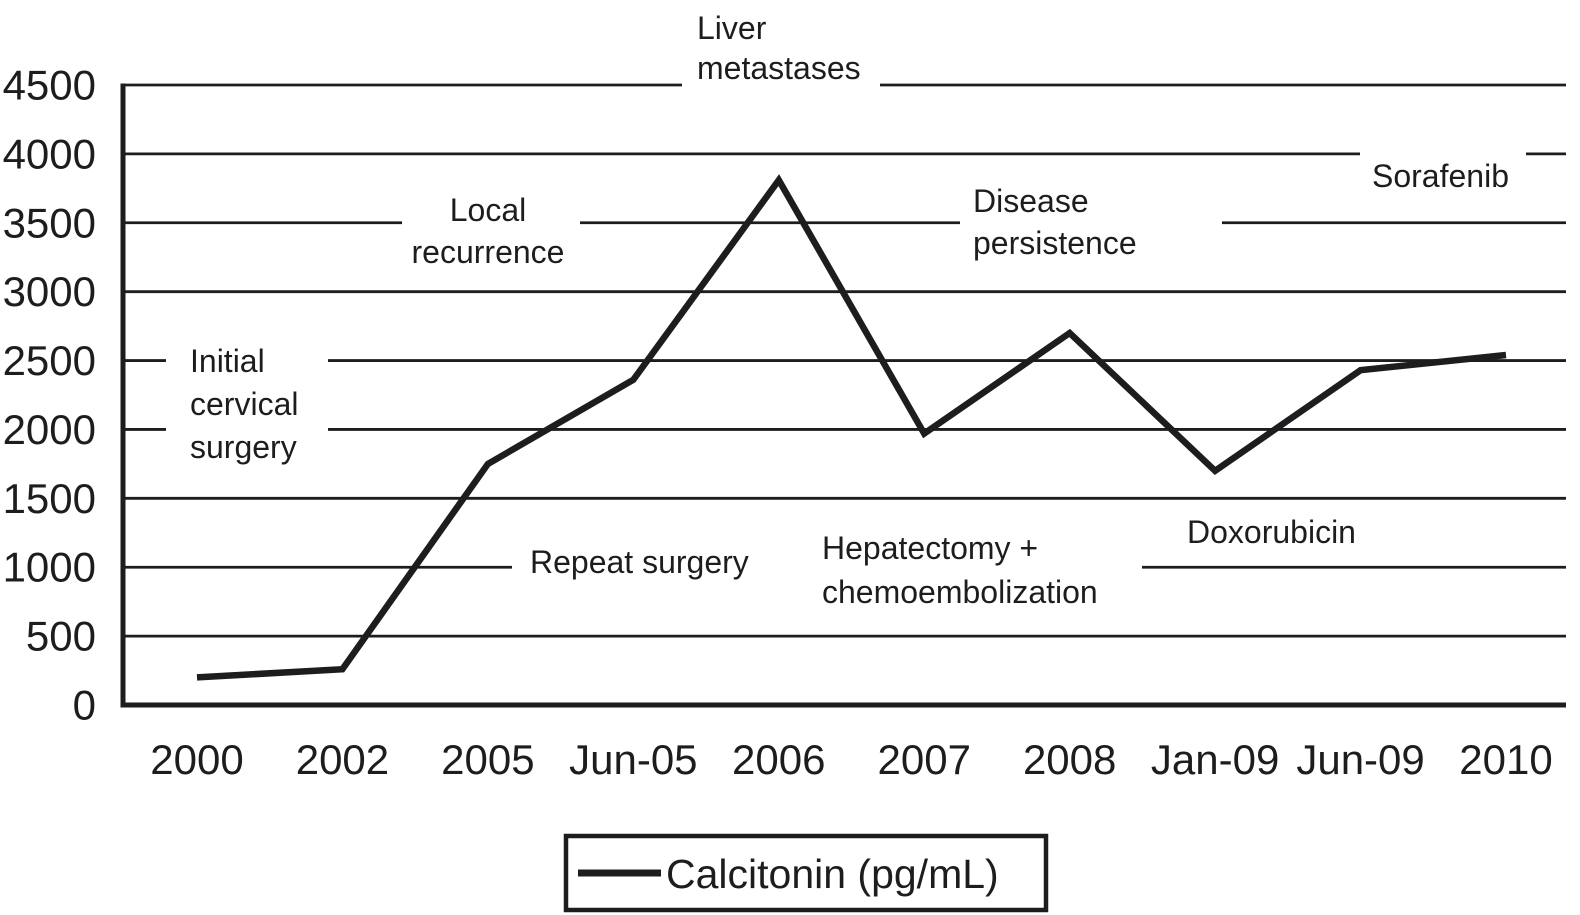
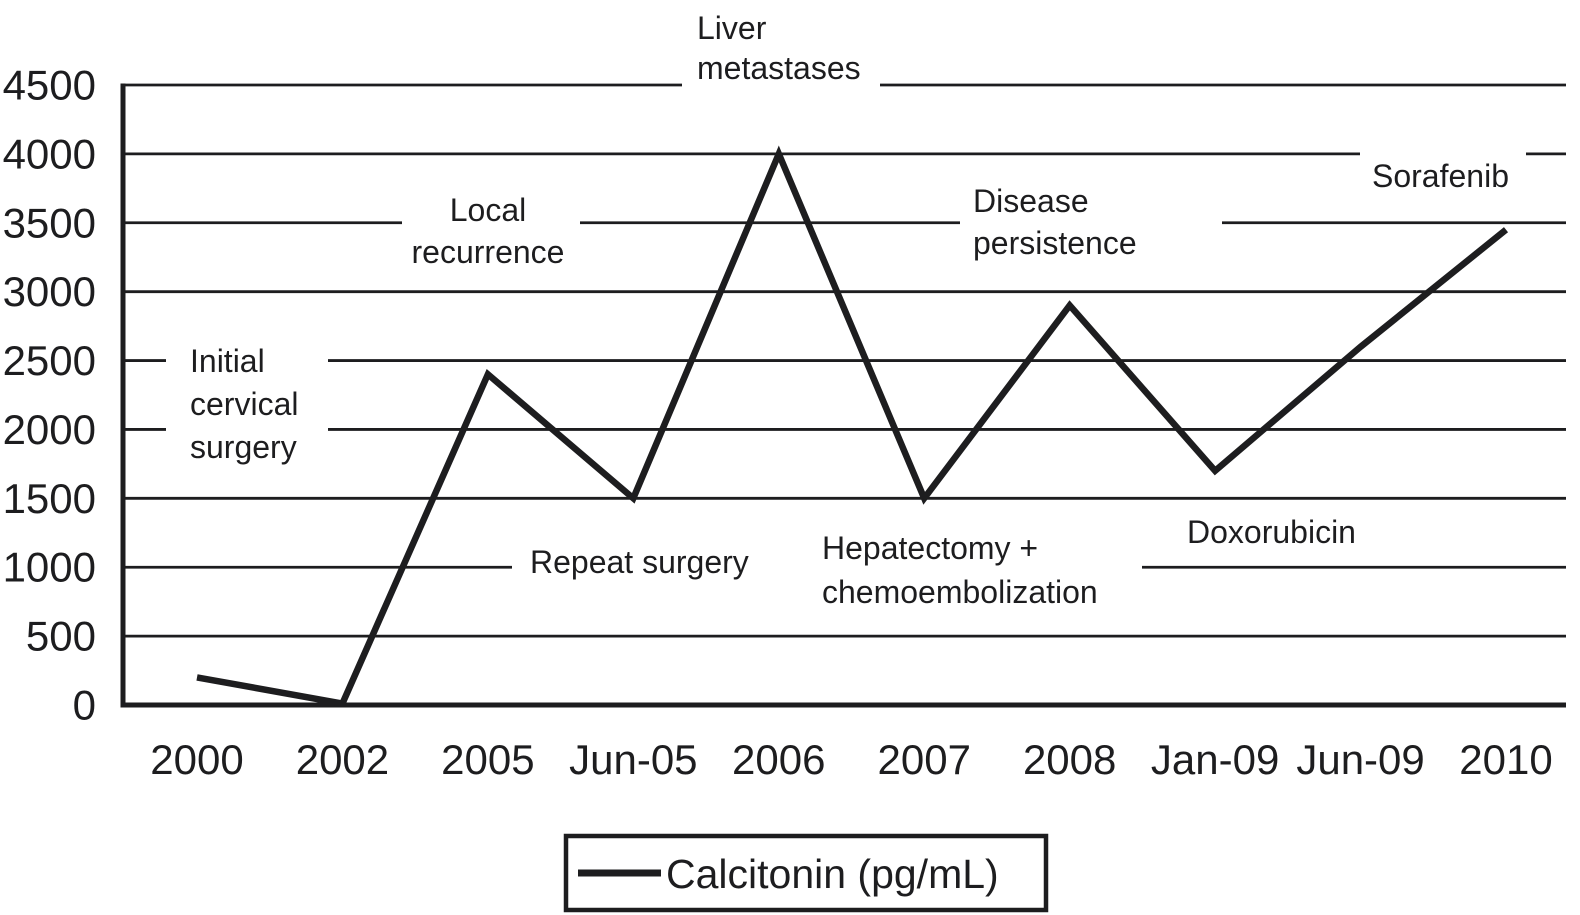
2002: 260 -> 10
2005: 1750 -> 2400
Jun-05: 2360 -> 1500
2006: 3810 -> 4000
2007: 1970 -> 1500
2008: 2700 -> 2900
Jun-09: 2430 -> 2600
2010: 2540 -> 3450
